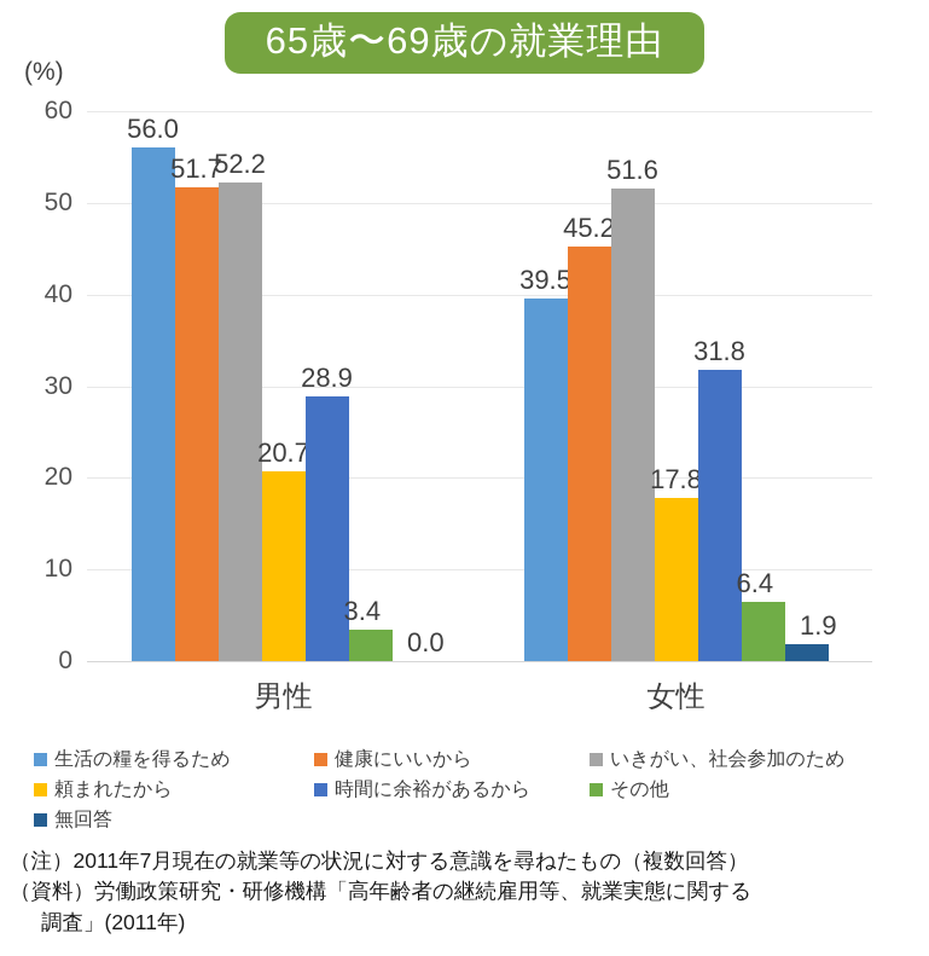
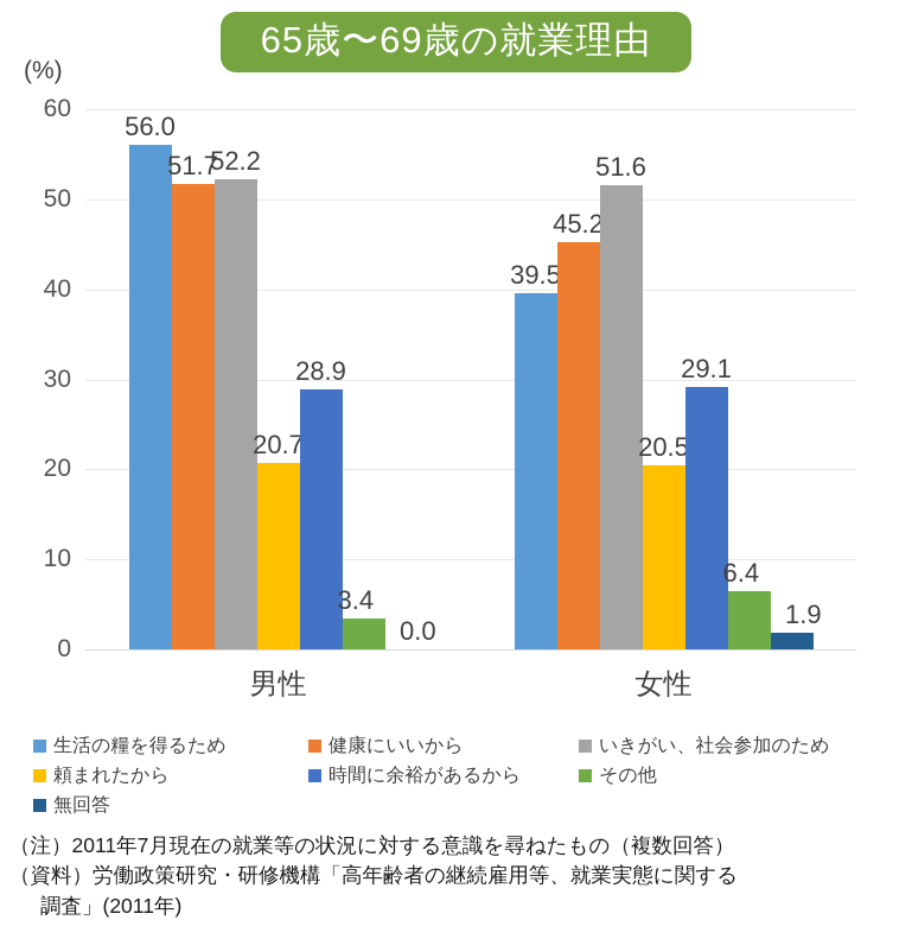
頼まれたから/女性: 17.8 -> 20.5
時間に余裕があるから/女性: 31.8 -> 29.1
